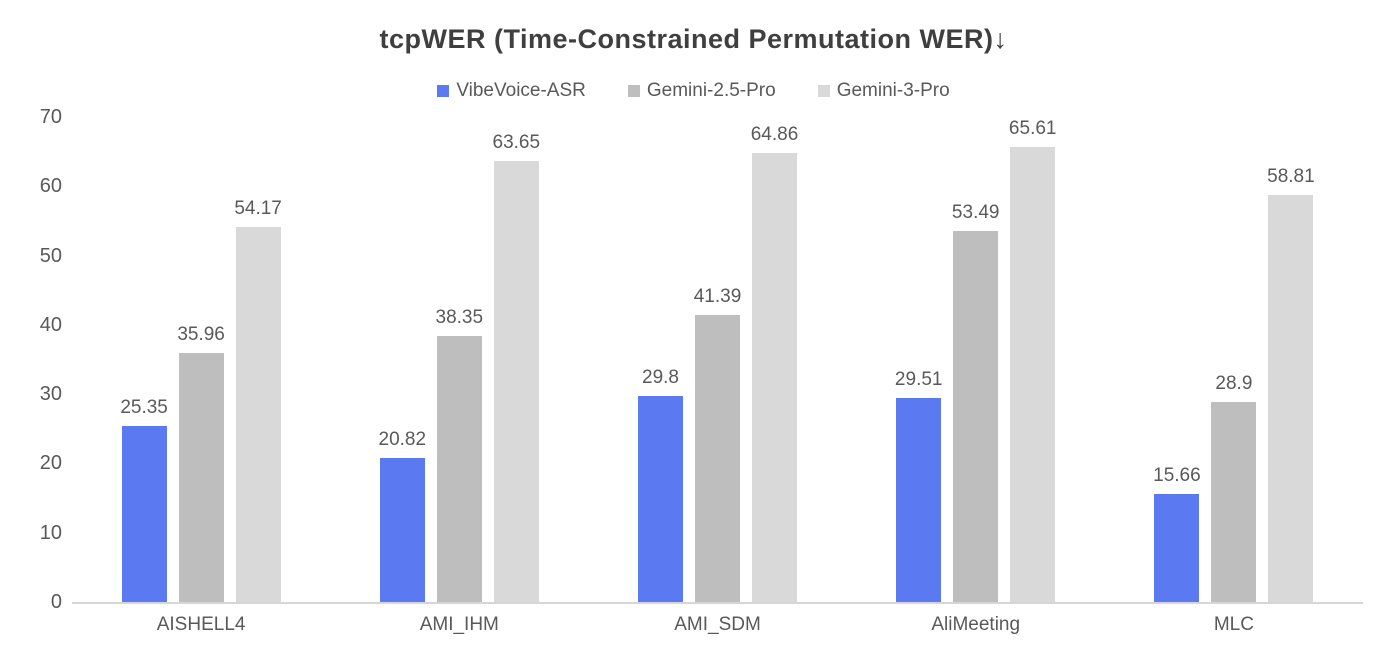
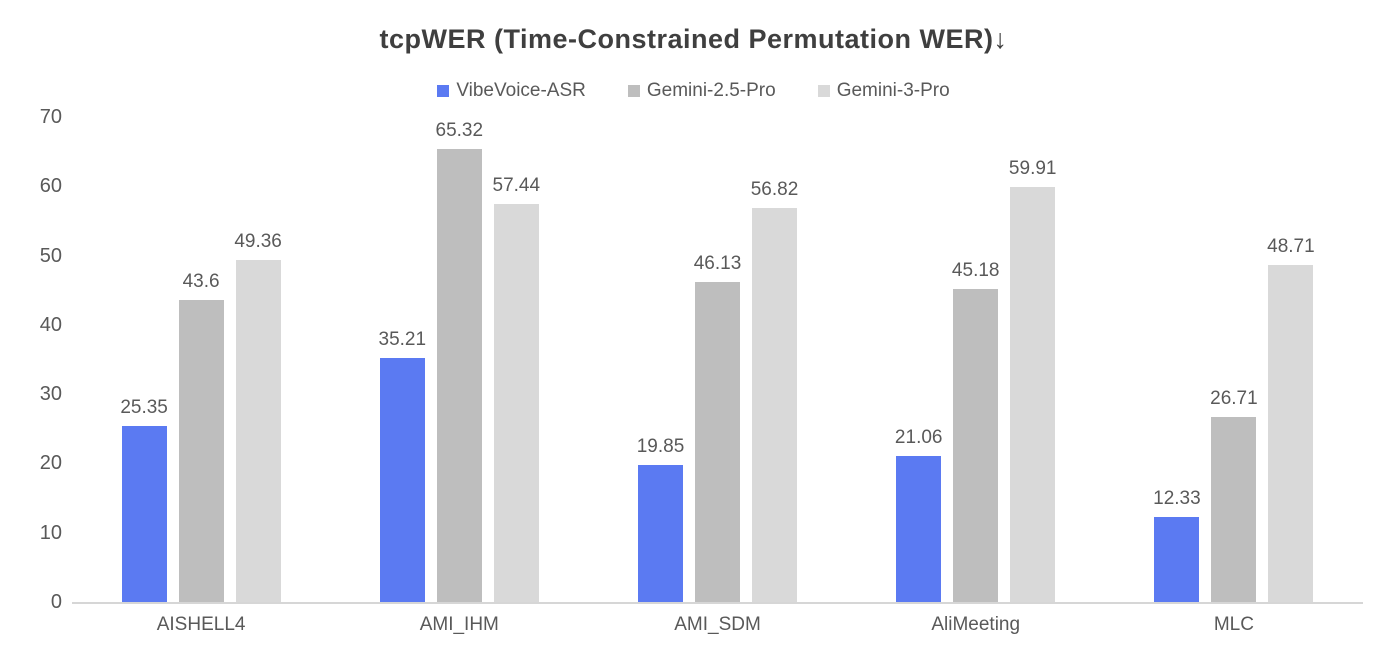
Gemini-2.5-Pro/AISHELL4: 35.96 -> 43.6
Gemini-3-Pro/AISHELL4: 54.17 -> 49.36
VibeVoice-ASR/AMI_IHM: 20.82 -> 35.21
Gemini-2.5-Pro/AMI_IHM: 38.35 -> 65.32
Gemini-3-Pro/AMI_IHM: 63.65 -> 57.44
VibeVoice-ASR/AMI_SDM: 29.8 -> 19.85
Gemini-2.5-Pro/AMI_SDM: 41.39 -> 46.13
Gemini-3-Pro/AMI_SDM: 64.86 -> 56.82
VibeVoice-ASR/AliMeeting: 29.51 -> 21.06
Gemini-2.5-Pro/AliMeeting: 53.49 -> 45.18
Gemini-3-Pro/AliMeeting: 65.61 -> 59.91
VibeVoice-ASR/MLC: 15.66 -> 12.33
Gemini-2.5-Pro/MLC: 28.9 -> 26.71
Gemini-3-Pro/MLC: 58.81 -> 48.71
